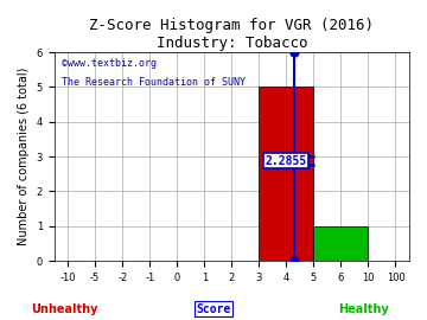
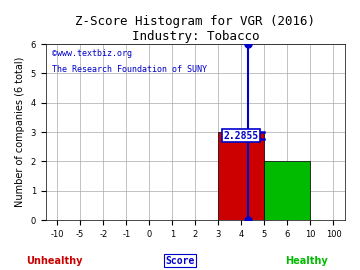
4: 5 -> 3
6: 1 -> 2
